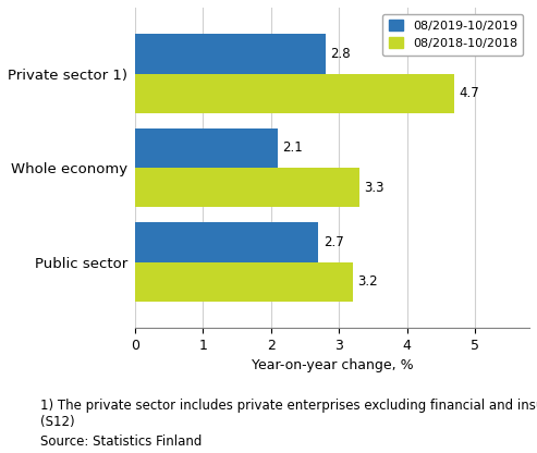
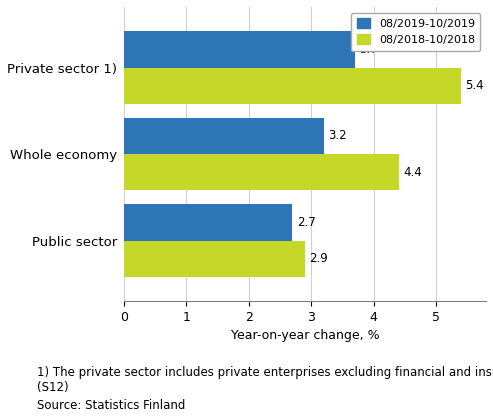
08/2019-10/2019/Private sector 1): 2.8 -> 3.7
08/2018-10/2018/Private sector 1): 4.7 -> 5.4
08/2019-10/2019/Whole economy: 2.1 -> 3.2
08/2018-10/2018/Whole economy: 3.3 -> 4.4
08/2018-10/2018/Public sector: 3.2 -> 2.9
